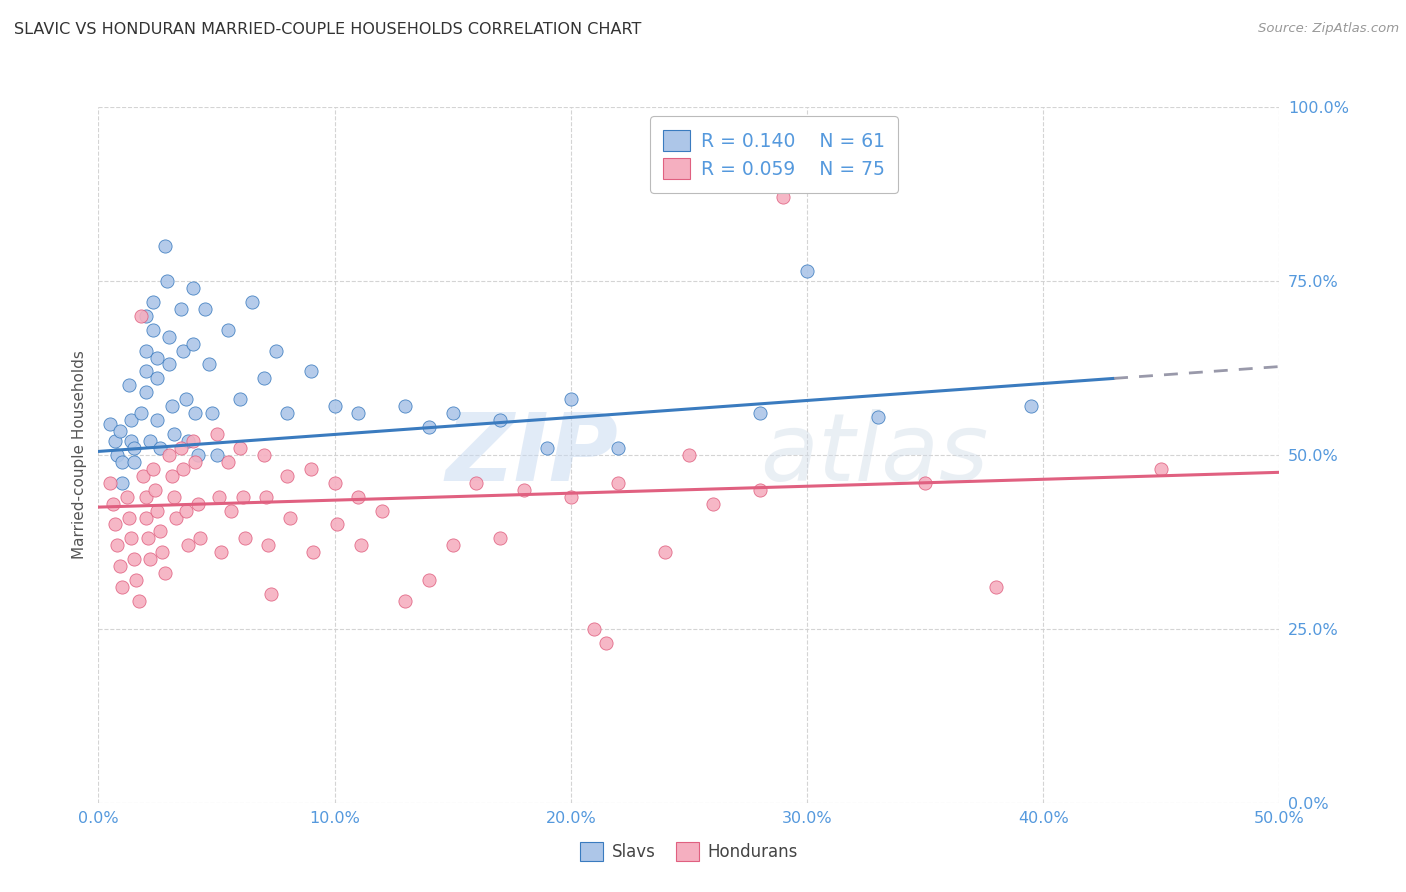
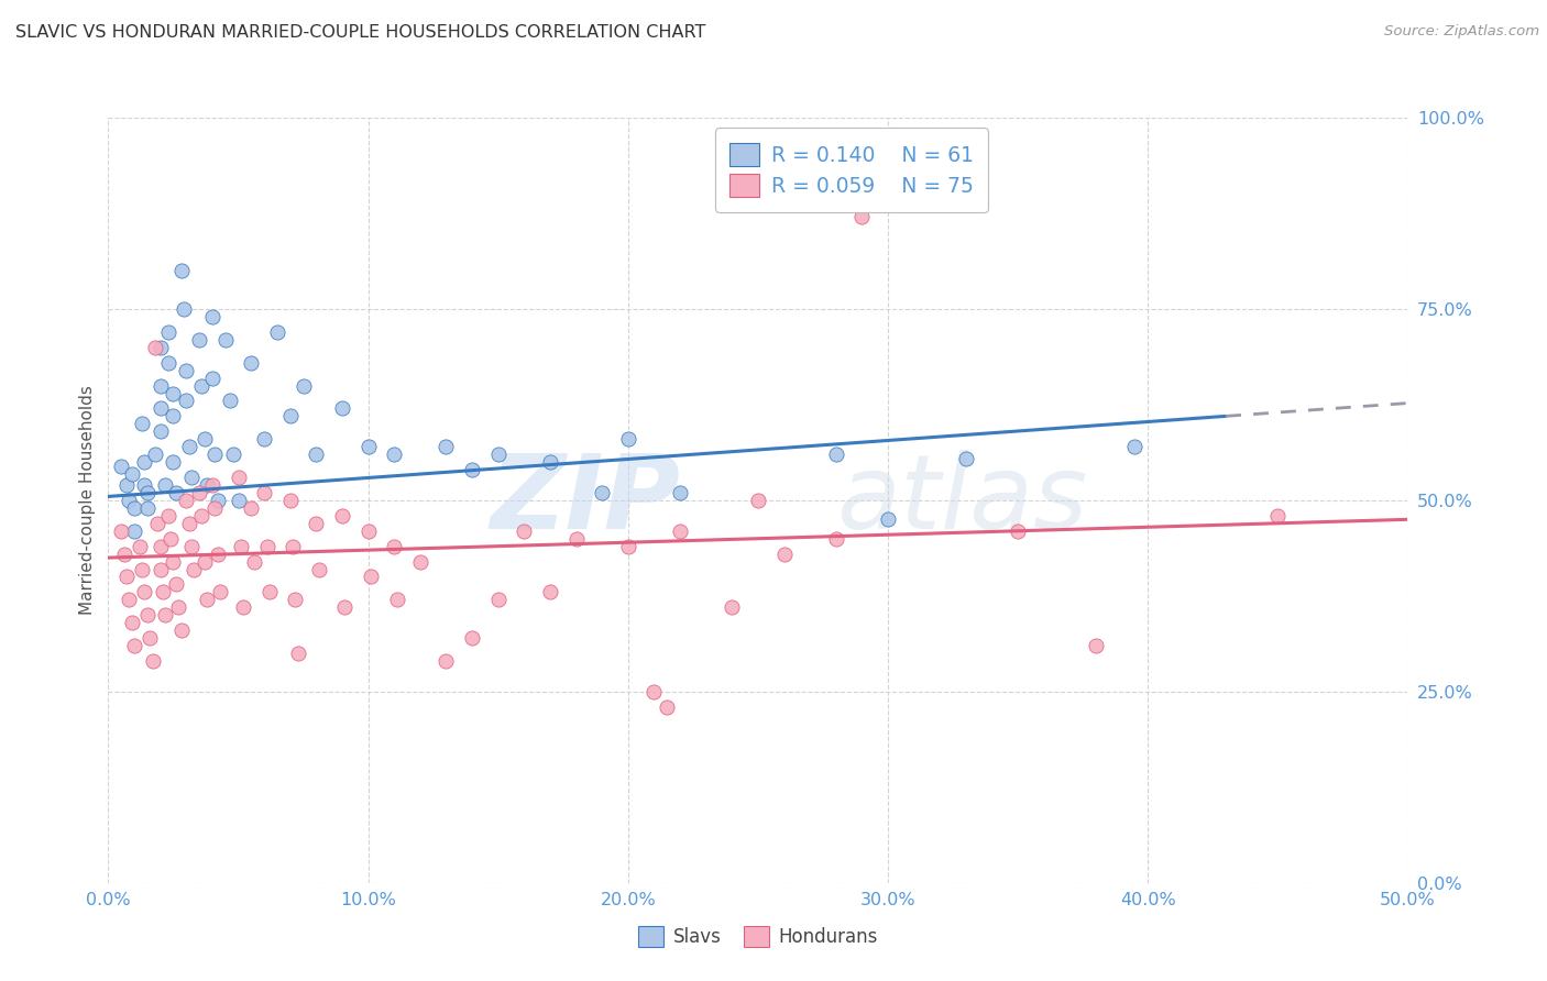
R = 0.140 N = 61/30.0%: 76.5% -> 47.6%
